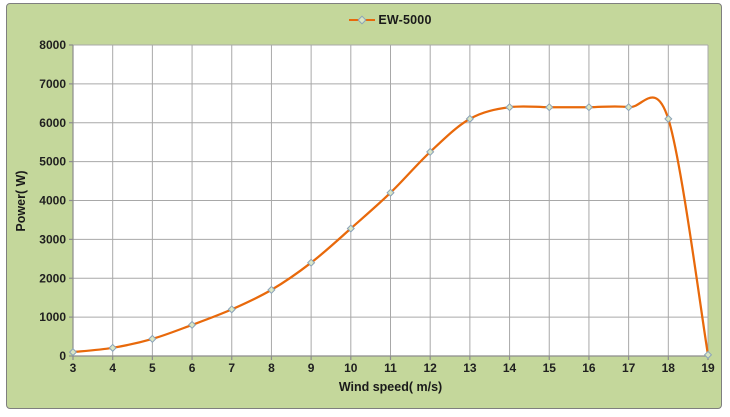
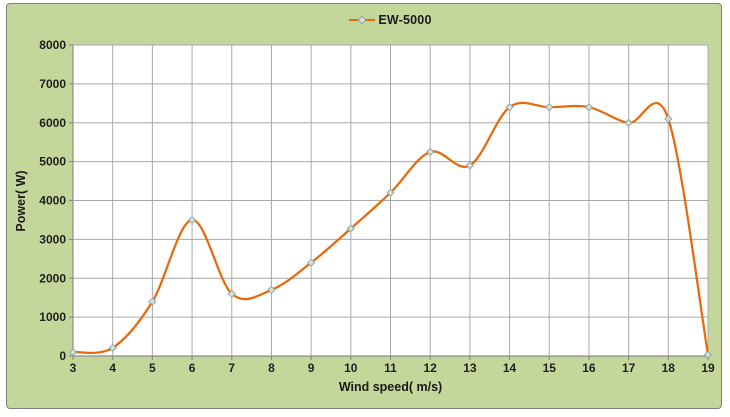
5: 400 -> 1400
6: 800 -> 3500
7: 1200 -> 1600
13: 6100 -> 4900
17: 6400 -> 6000
